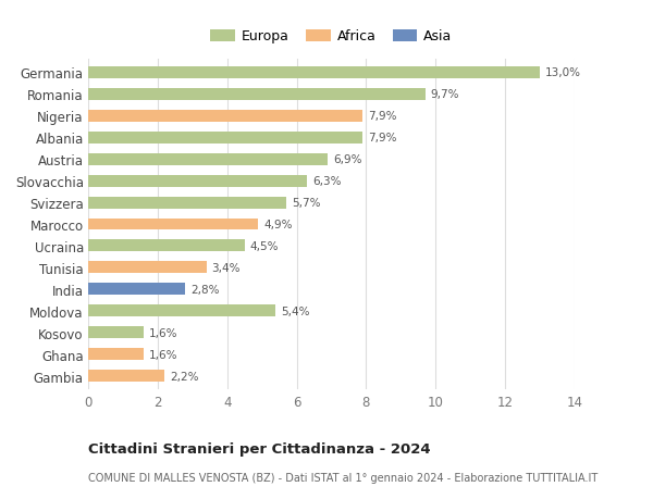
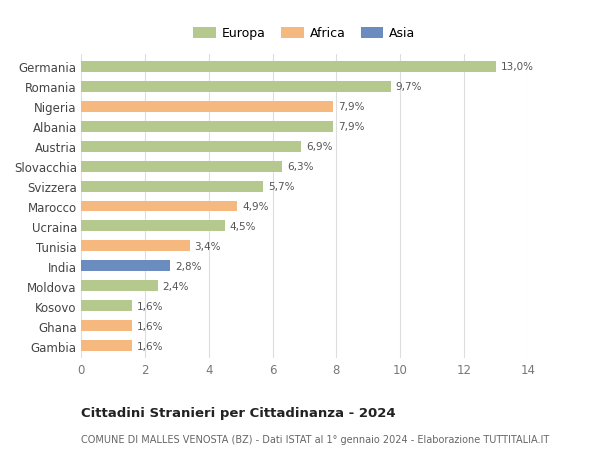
Moldova: 5,4% -> 2,4%
Gambia: 2,2% -> 1,6%
